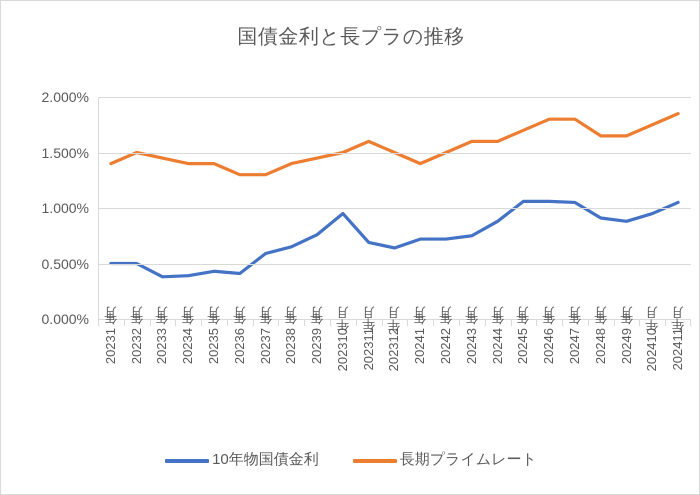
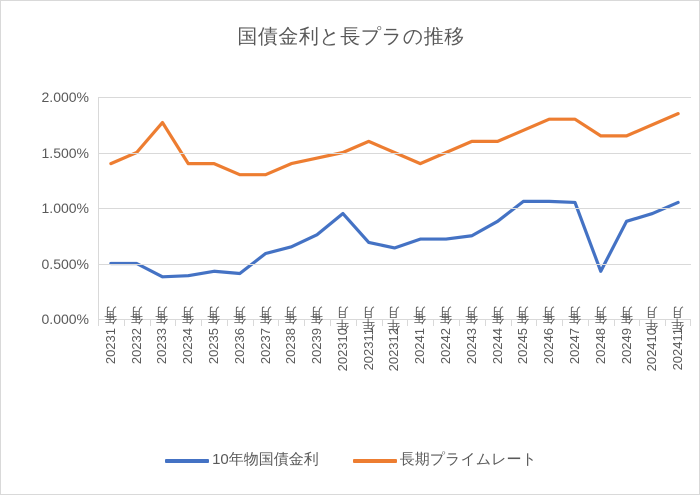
長期プライムレート/2023年3月: 1.45% -> 1.77%
10年物国債金利/2024年8月: 0.91% -> 0.43%
